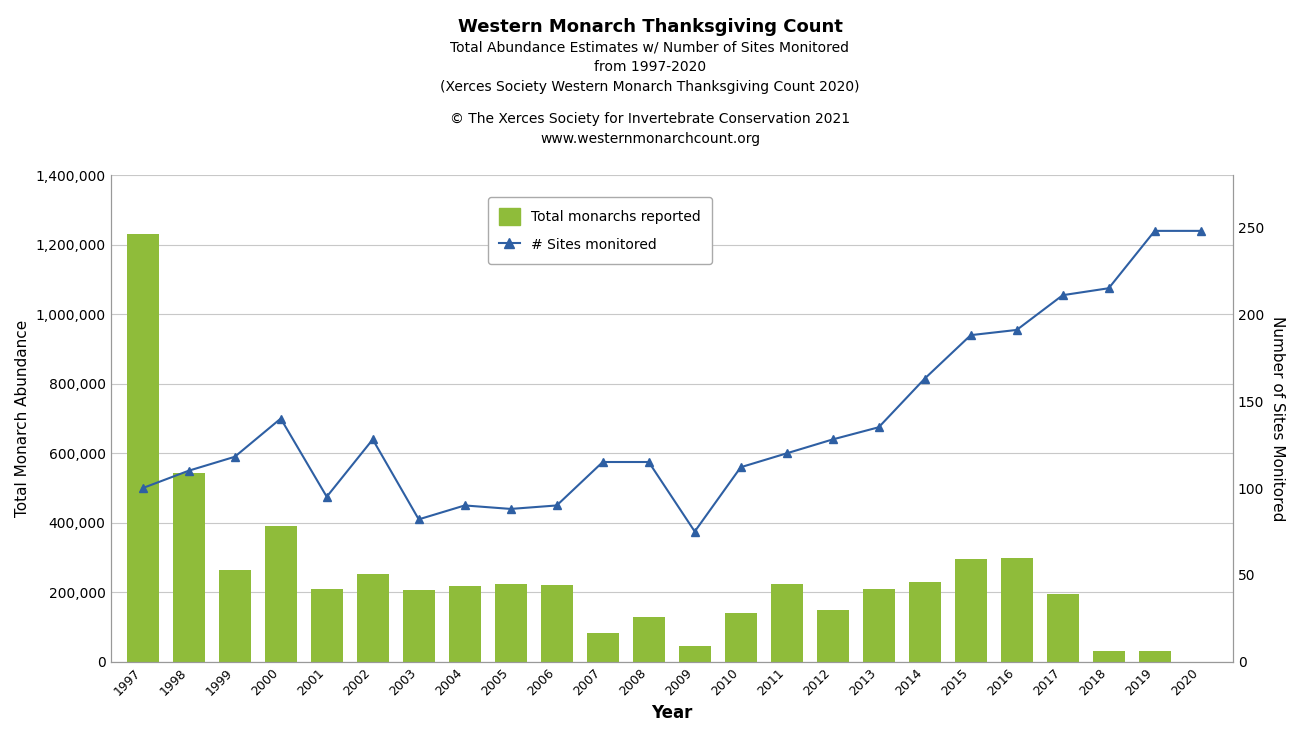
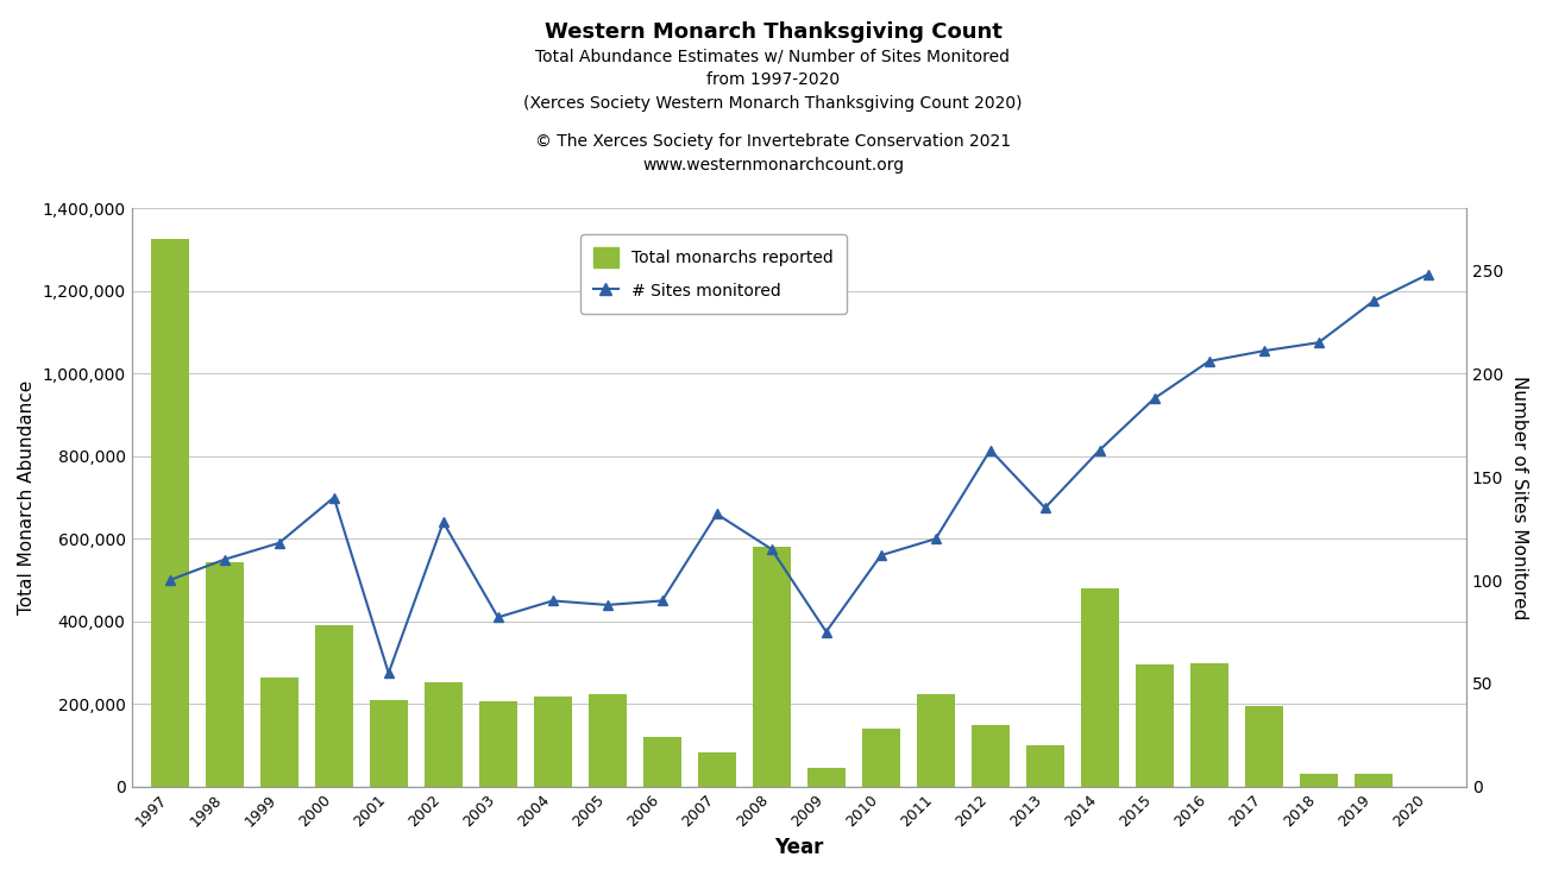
Total monarchs reported/1997: 1,230,000 -> 1,325,000
# Sites monitored/2001: 95 -> 55
Total monarchs reported/2006: 220,000 -> 120,000
# Sites monitored/2007: 115 -> 132
Total monarchs reported/2008: 130,000 -> 580,000
# Sites monitored/2012: 128 -> 163
Total monarchs reported/2013: 210,000 -> 100,000
Total monarchs reported/2014: 230,000 -> 480,000
# Sites monitored/2016: 191 -> 206
# Sites monitored/2019: 248 -> 235
